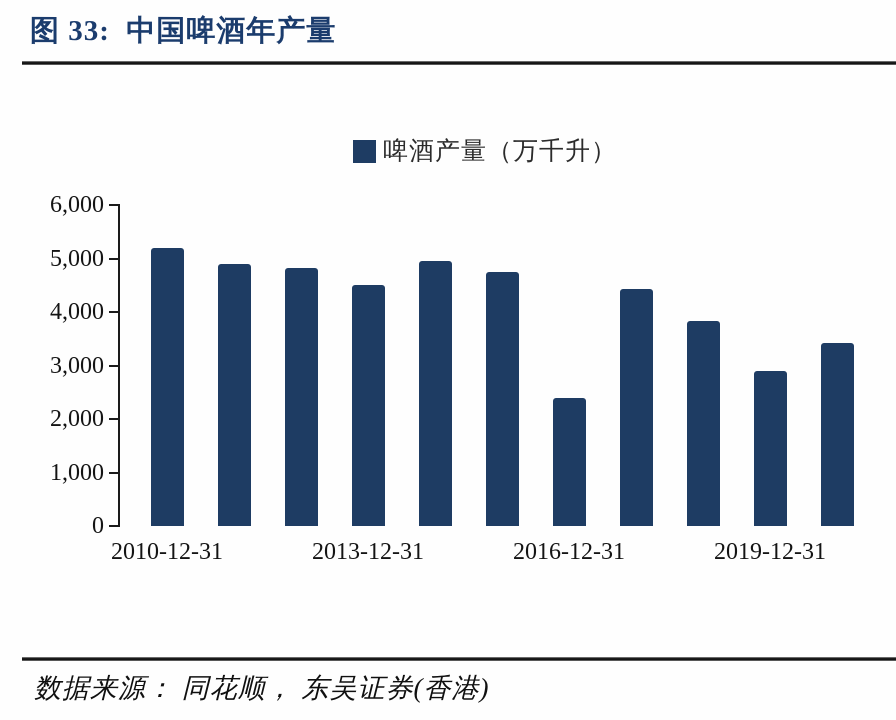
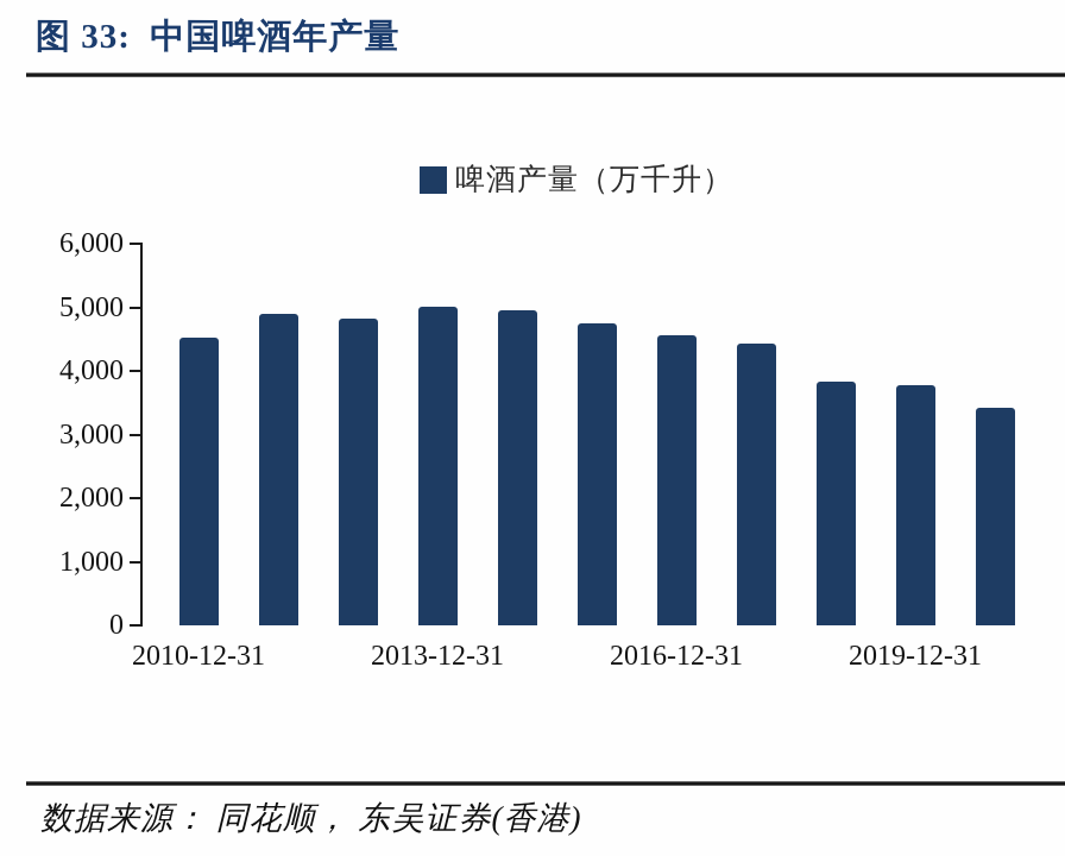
2010-12-31: 5200 -> 4500
2013-12-31: 4500 -> 5000
2016-12-31: 2400 -> 4600
2019-12-31: 2900 -> 3800
